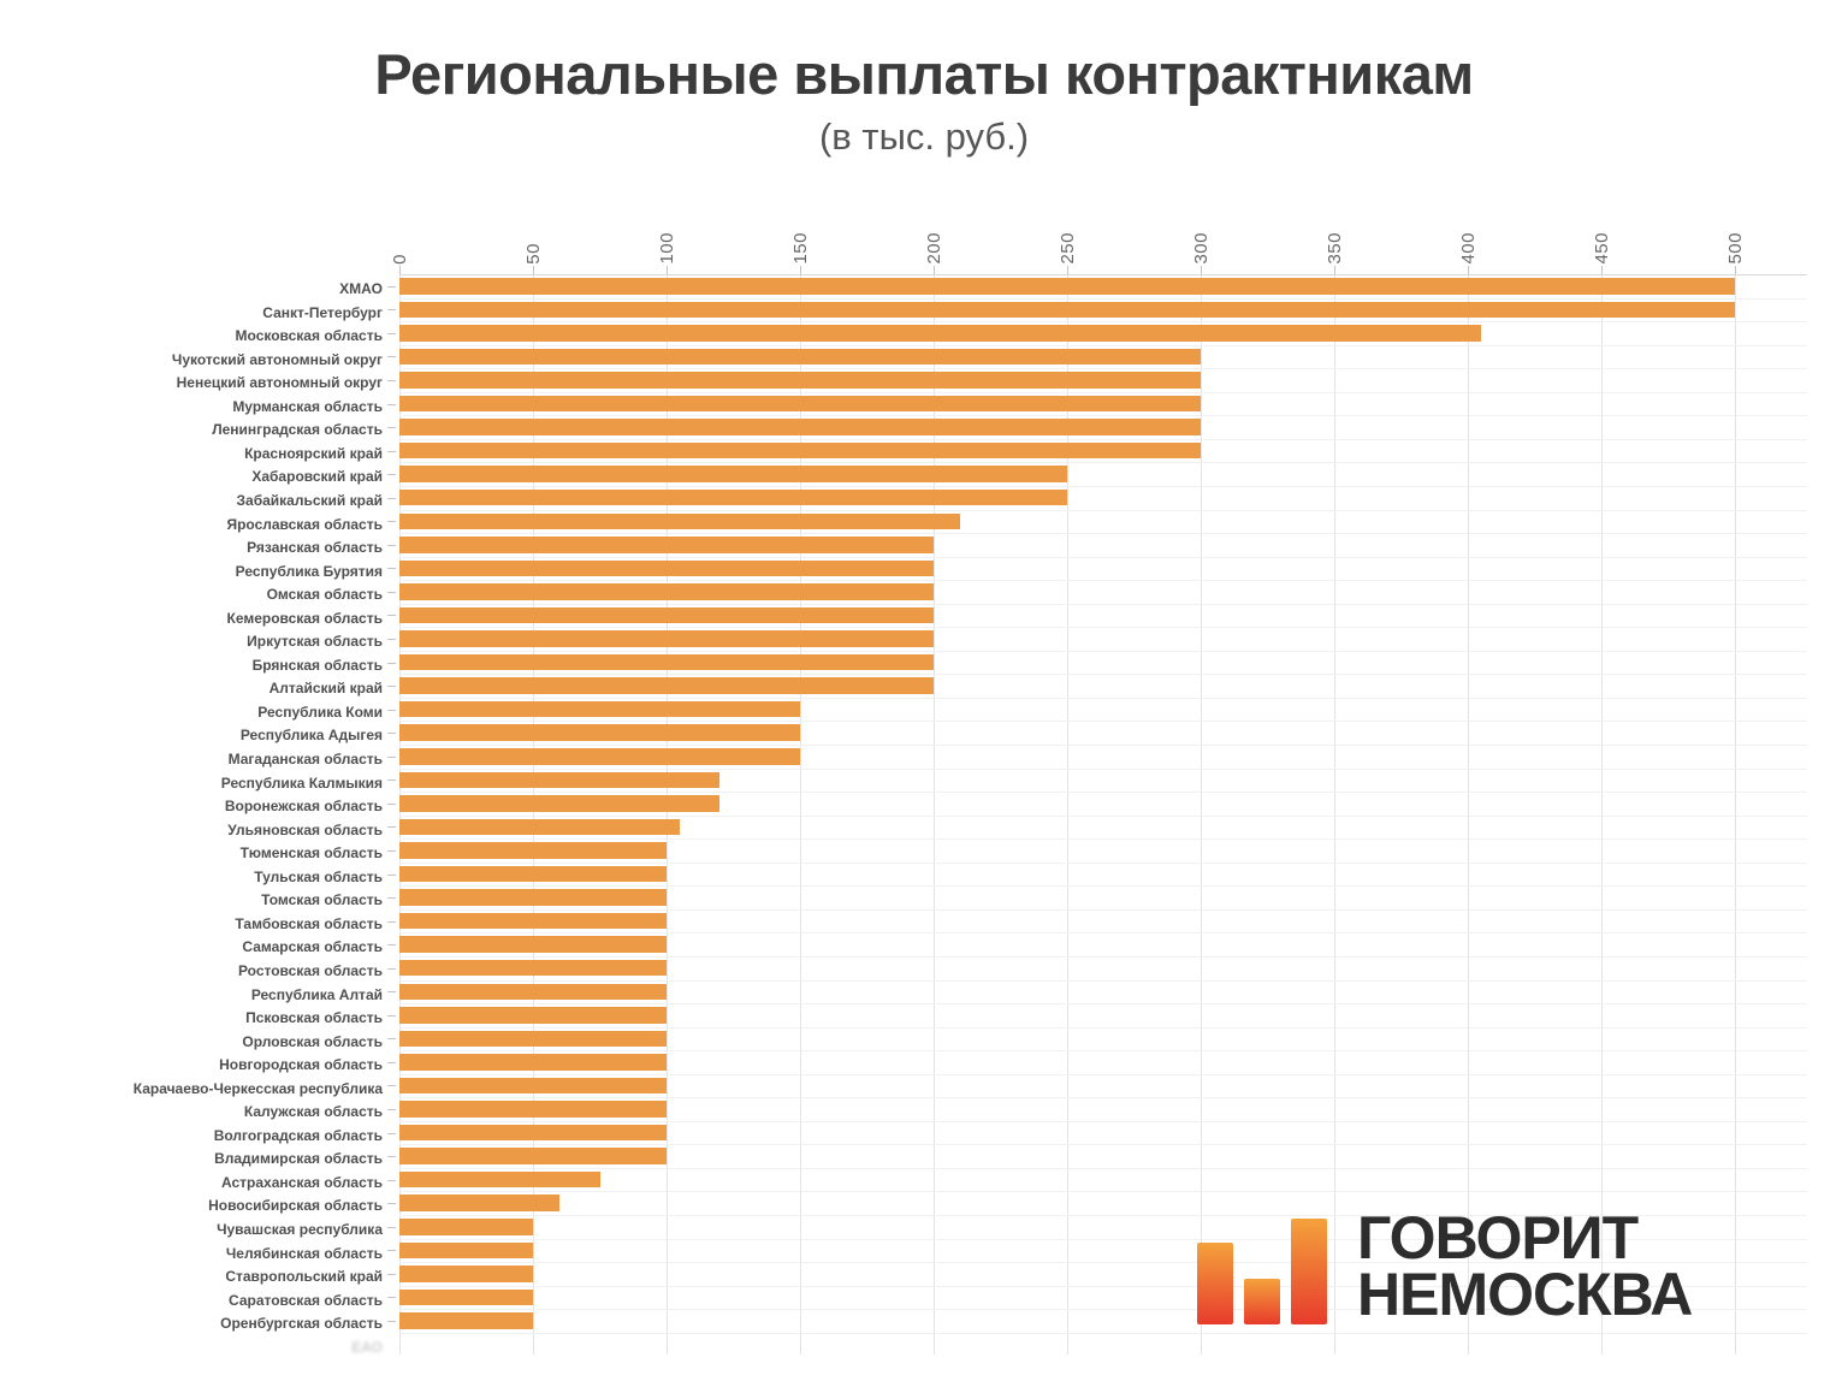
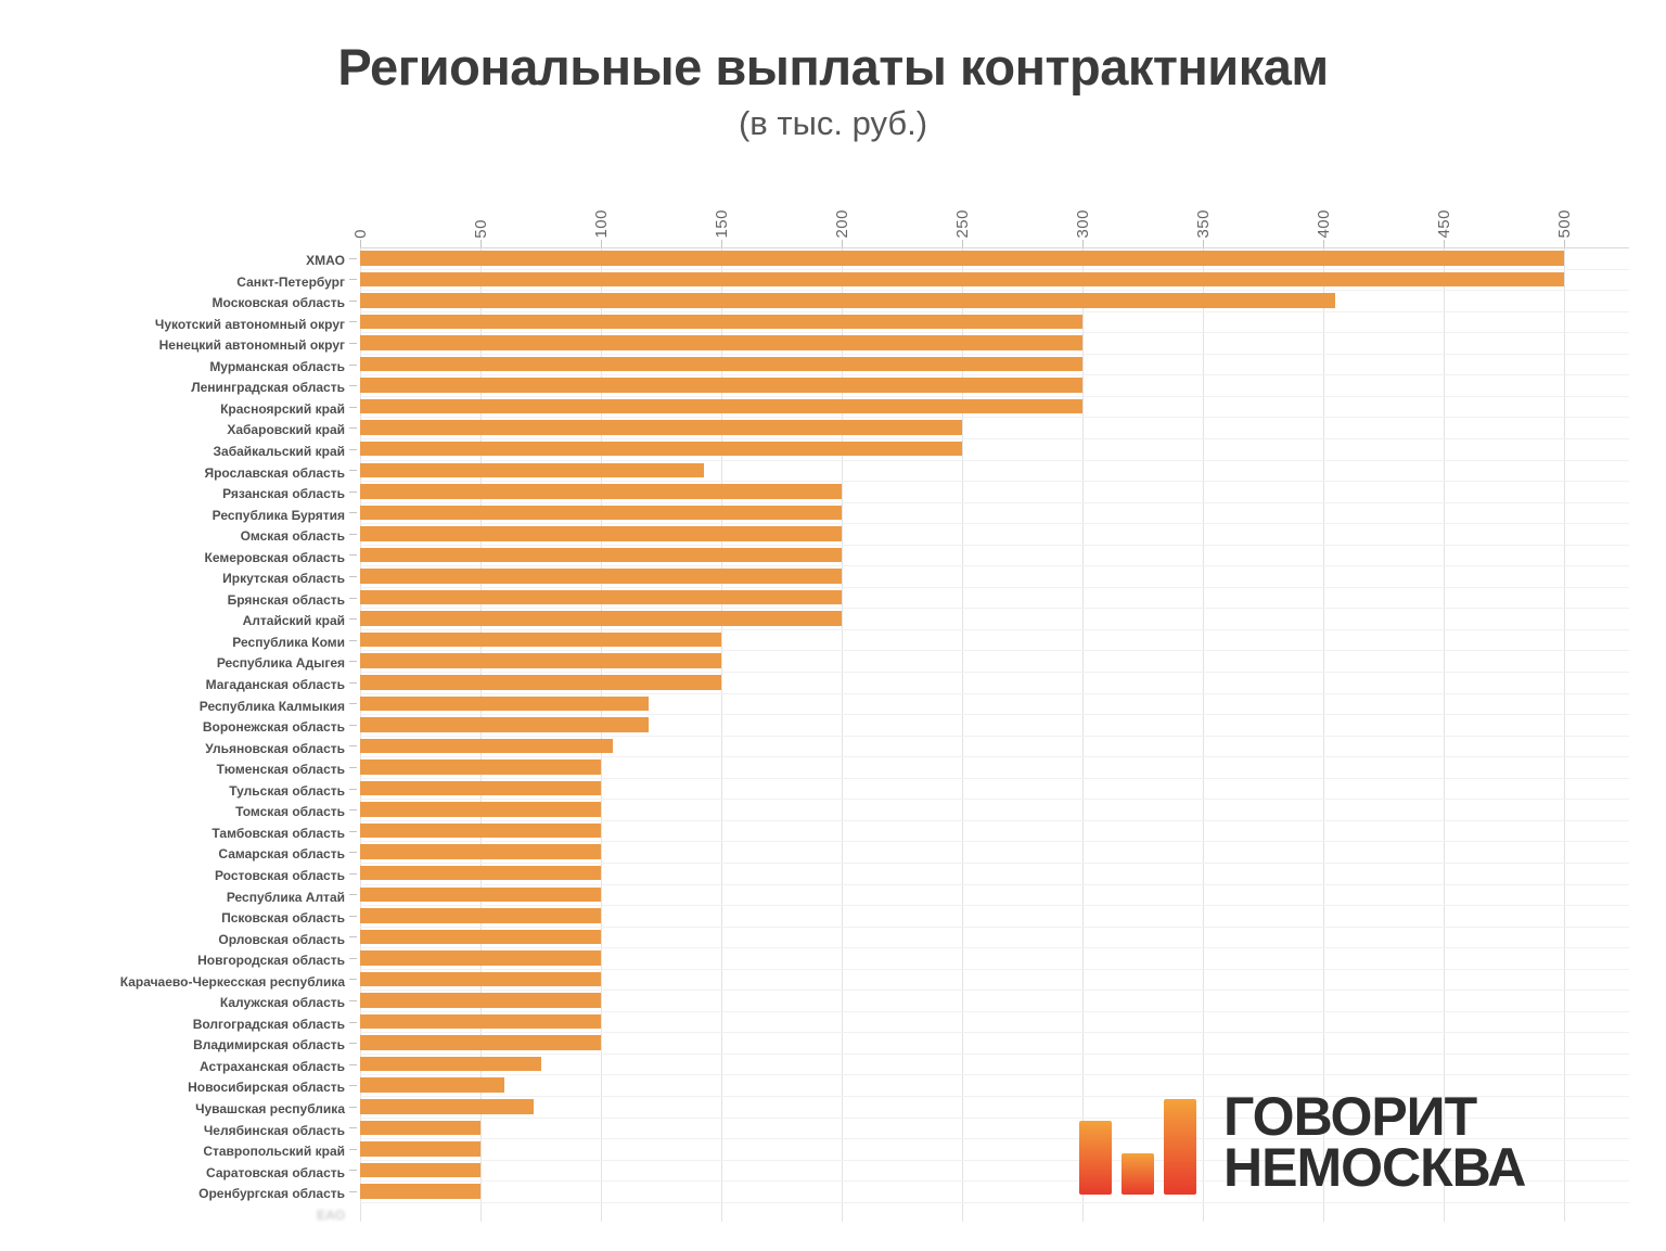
Ярославская область: 210 -> 143
Чувашская республика: 50 -> 72
